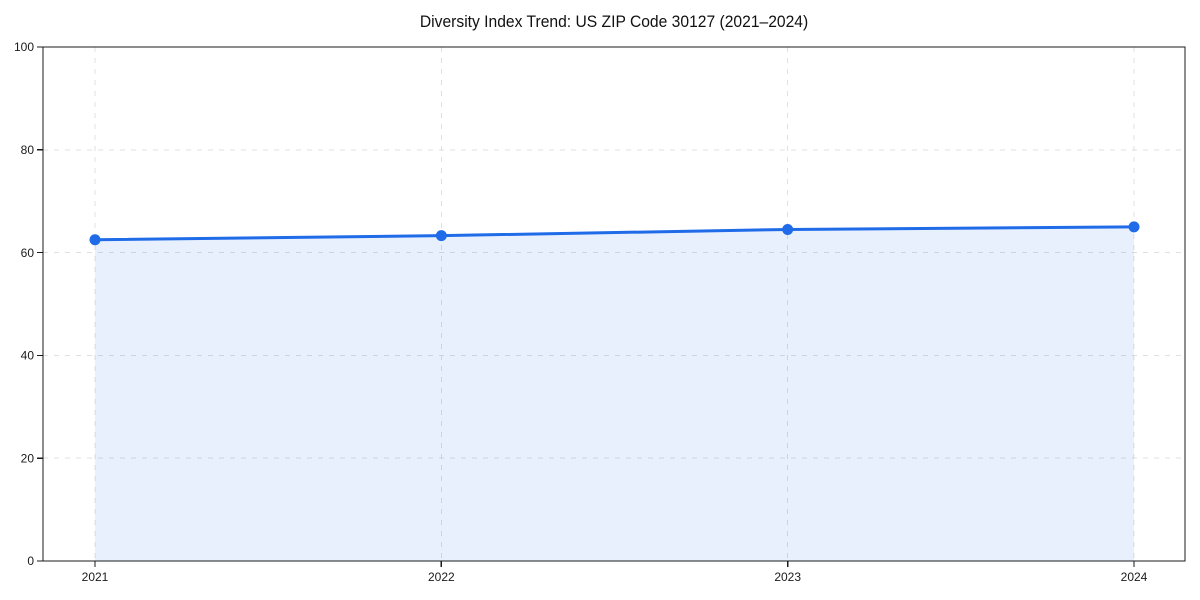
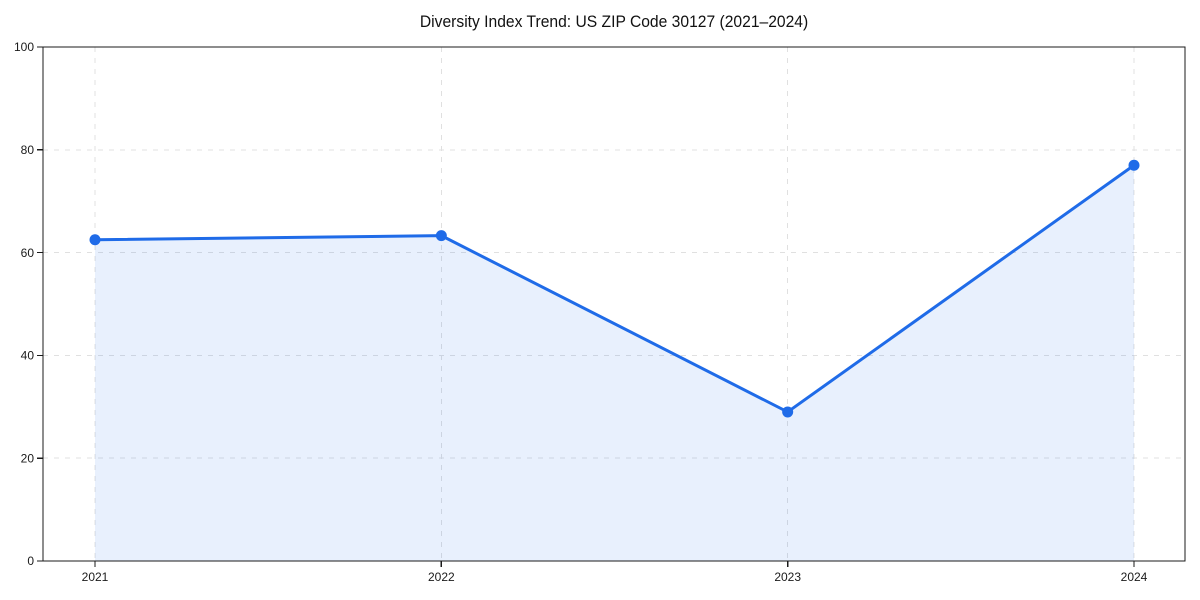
2023: 64 -> 29
2024: 65 -> 77
